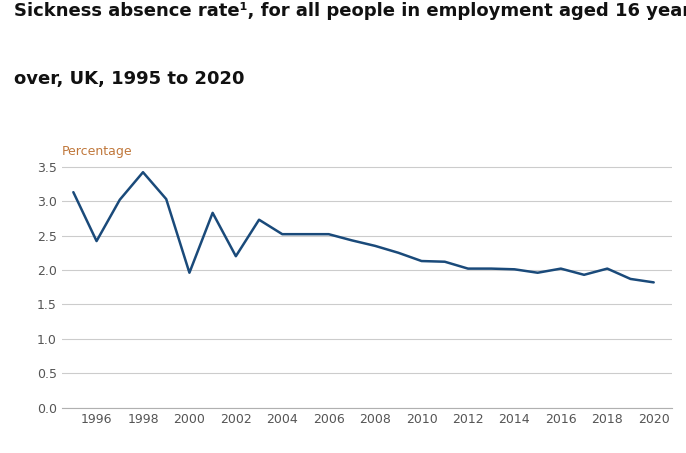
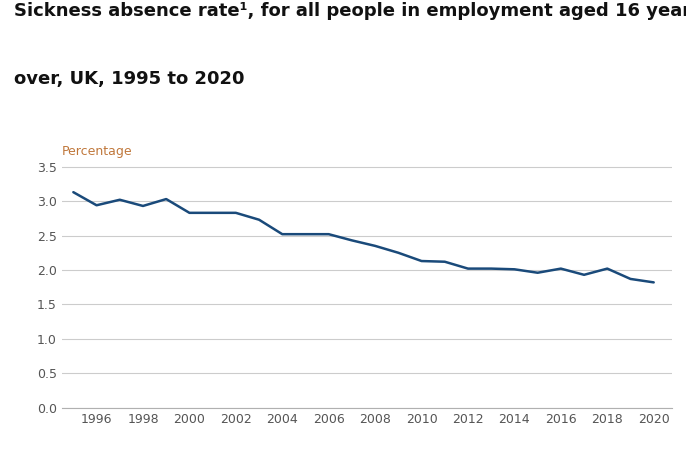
1996: 2.42 -> 2.94
1998: 3.42 -> 2.93
2000: 1.96 -> 2.83
2002: 2.20 -> 2.83
